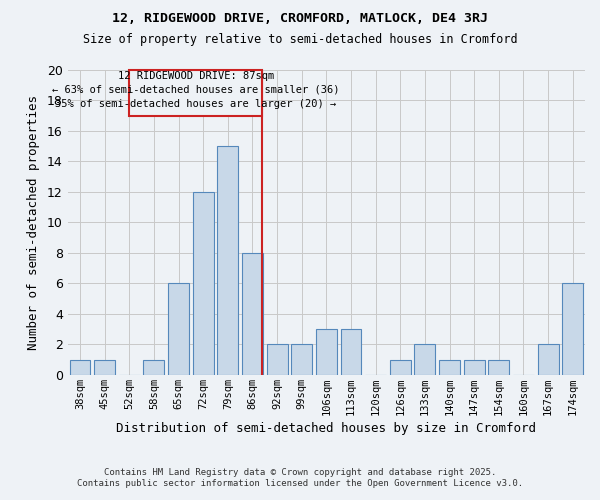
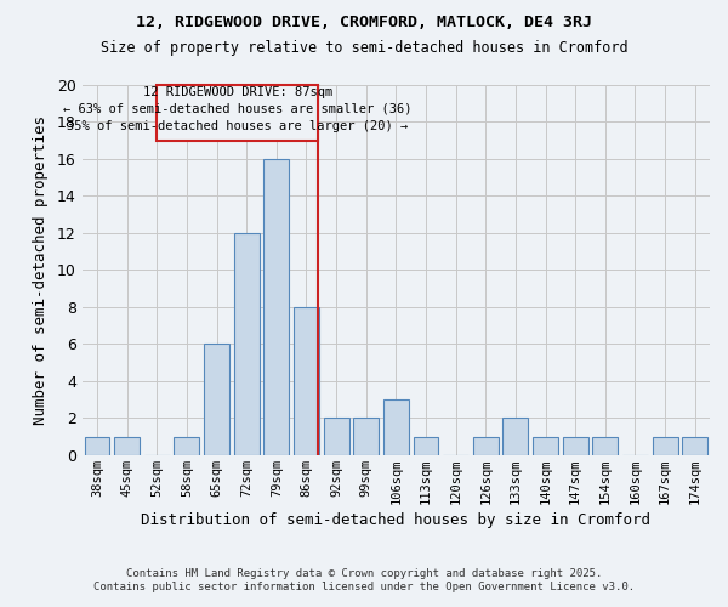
79sqm: 15 -> 16
113sqm: 3 -> 1
167sqm: 2 -> 1
174sqm: 6 -> 1
